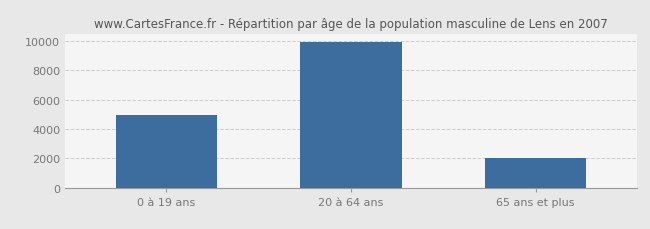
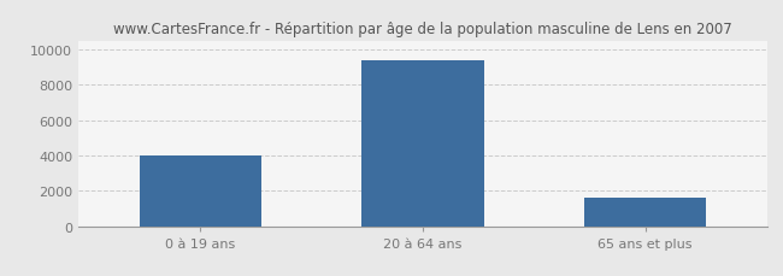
0 à 19 ans: 5000 -> 4000
20 à 64 ans: 9900 -> 9400
65 ans et plus: 2000 -> 1600
